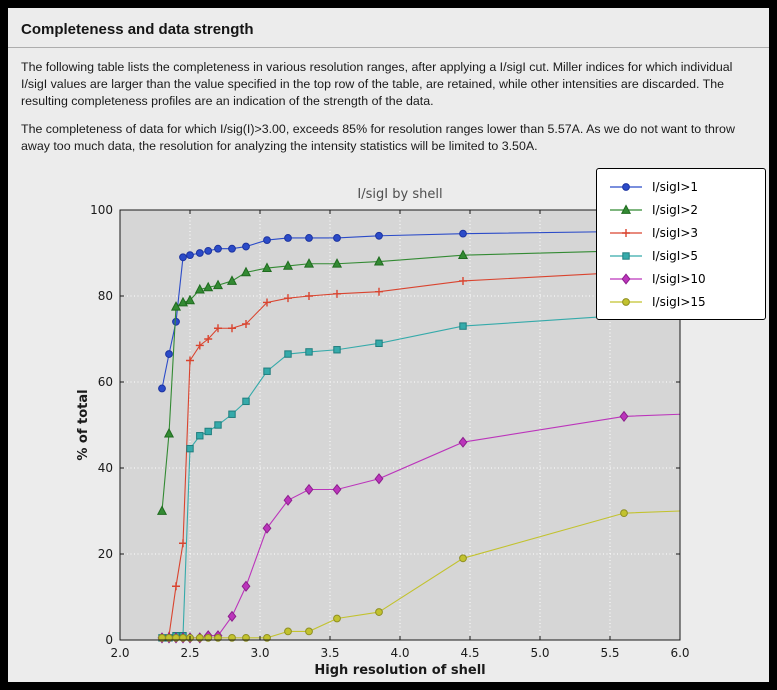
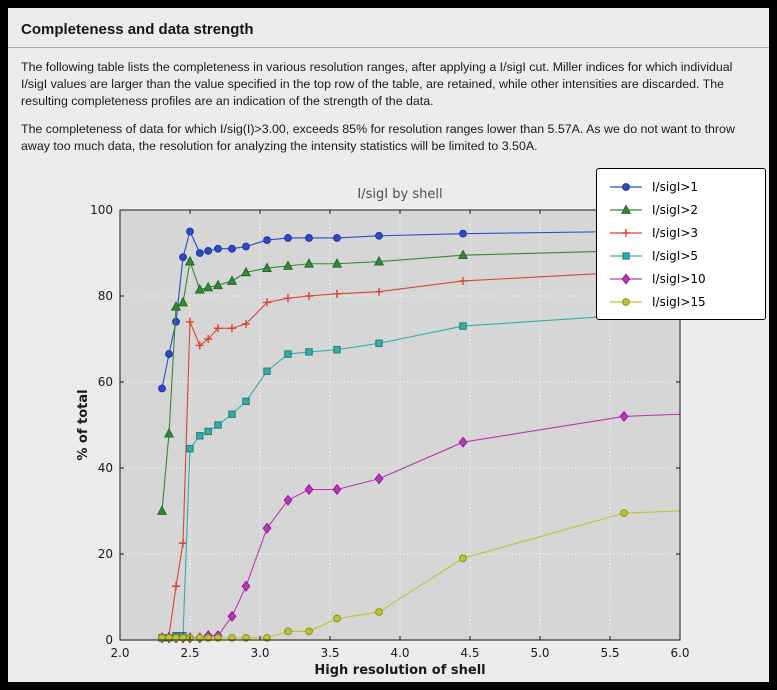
I/sigI>1/2.5: 90 -> 95
I/sigI>2/2.5: 79 -> 88
I/sigI>3/2.5: 65 -> 74
